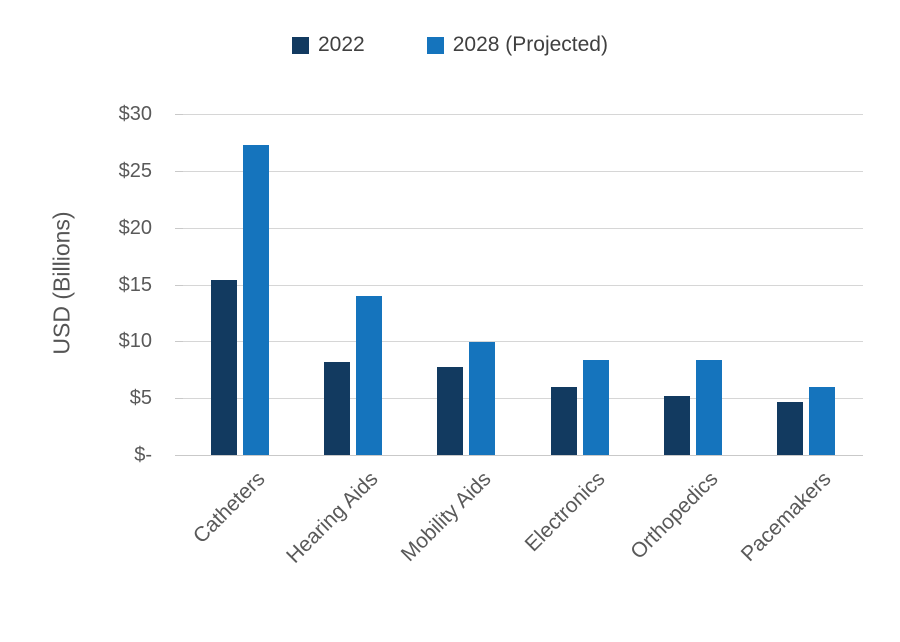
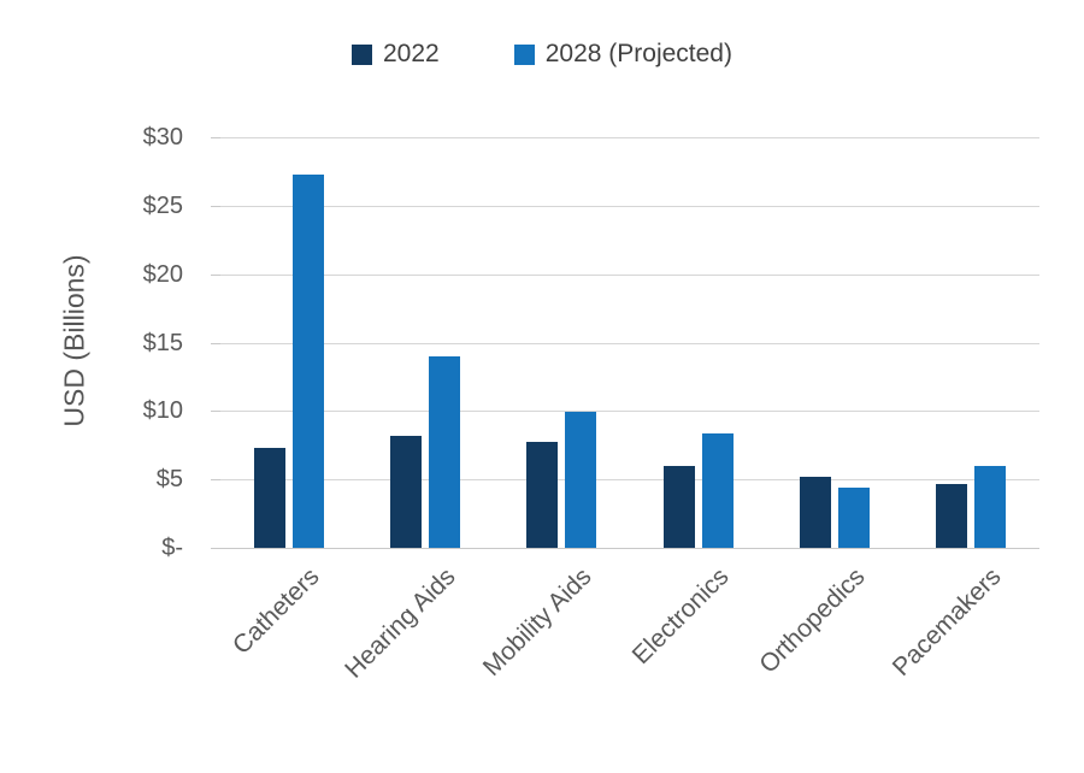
2022/Catheters: $15.4 -> $7.3
2028 (Projected)/Orthopedics: $8.4 -> $4.4
